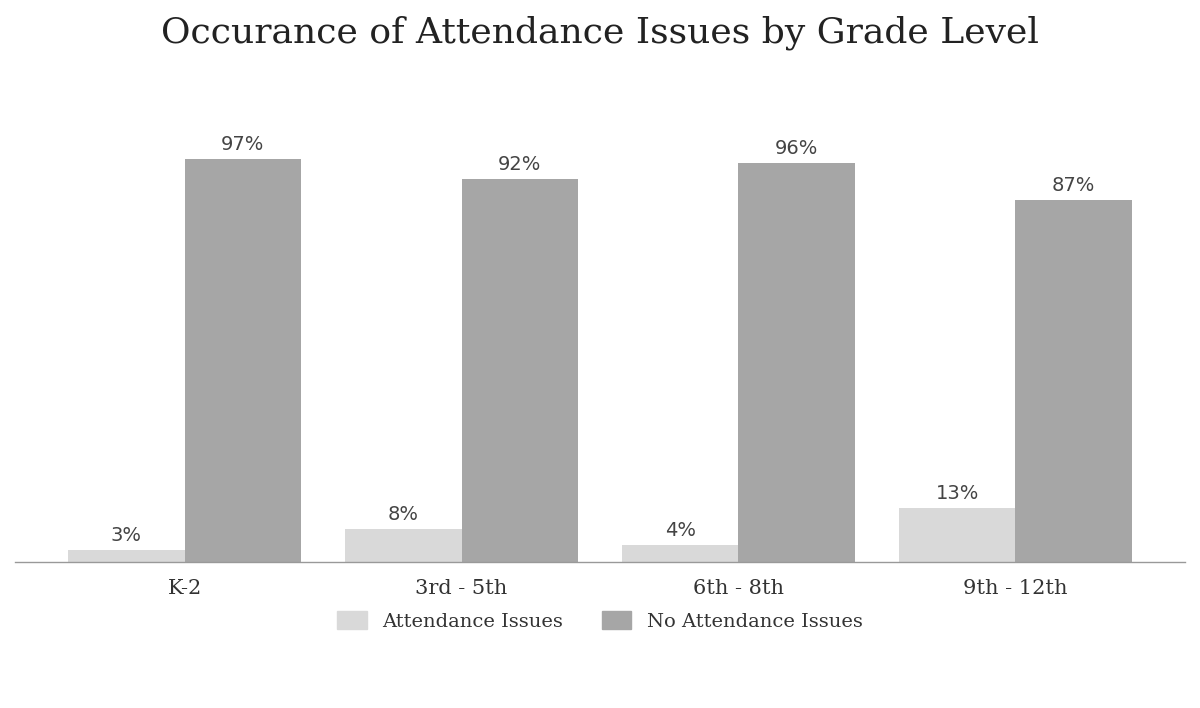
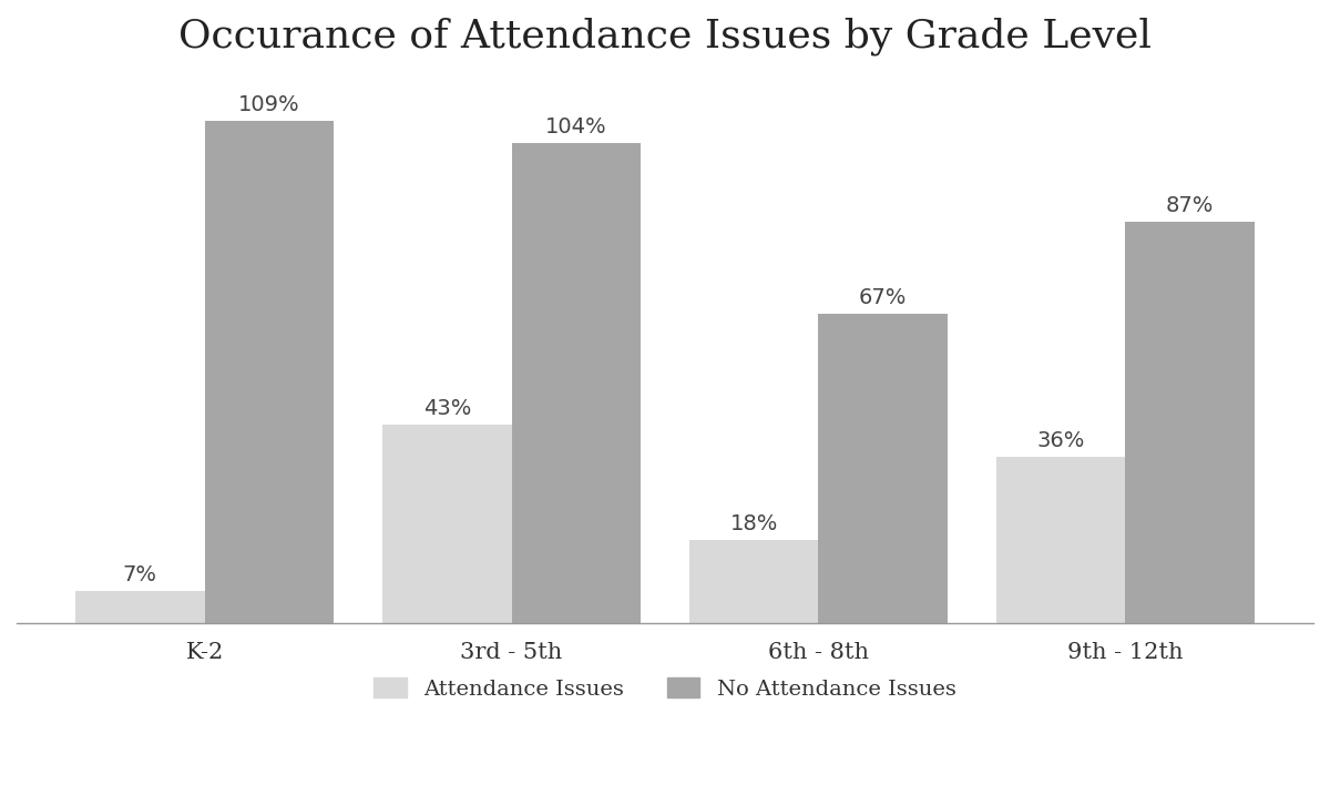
Attendance Issues/K-2: 3% -> 7%
No Attendance Issues/K-2: 97% -> 109%
Attendance Issues/3rd - 5th: 8% -> 43%
No Attendance Issues/3rd - 5th: 92% -> 104%
Attendance Issues/6th - 8th: 4% -> 18%
No Attendance Issues/6th - 8th: 96% -> 67%
Attendance Issues/9th - 12th: 13% -> 36%
